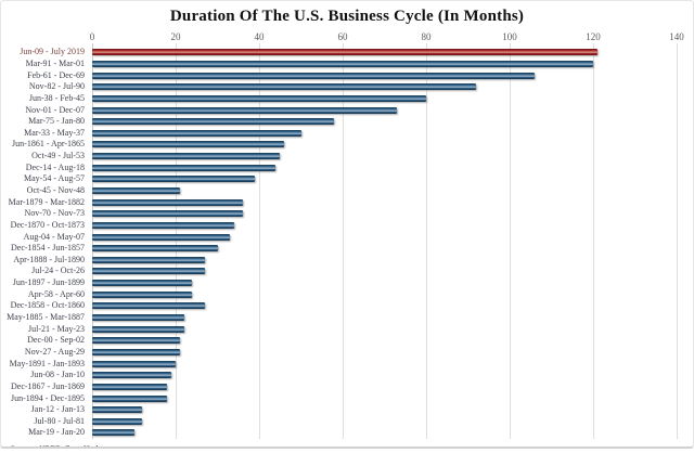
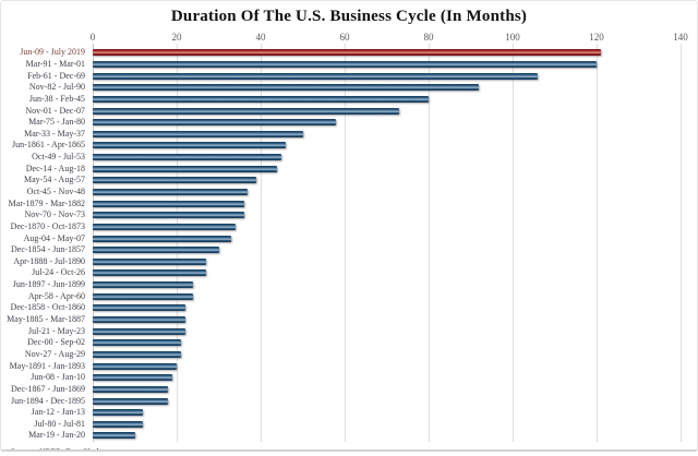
Oct-45 - Nov-48: 21 -> 37
Dec-1858 - Oct-1860: 27 -> 22
